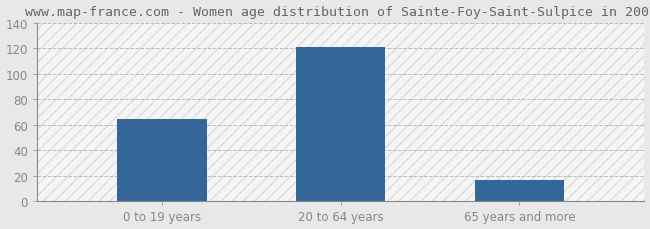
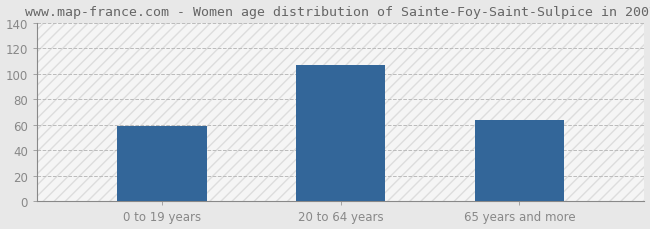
0 to 19 years: 65 -> 59
20 to 64 years: 121 -> 107
65 years and more: 17 -> 64
